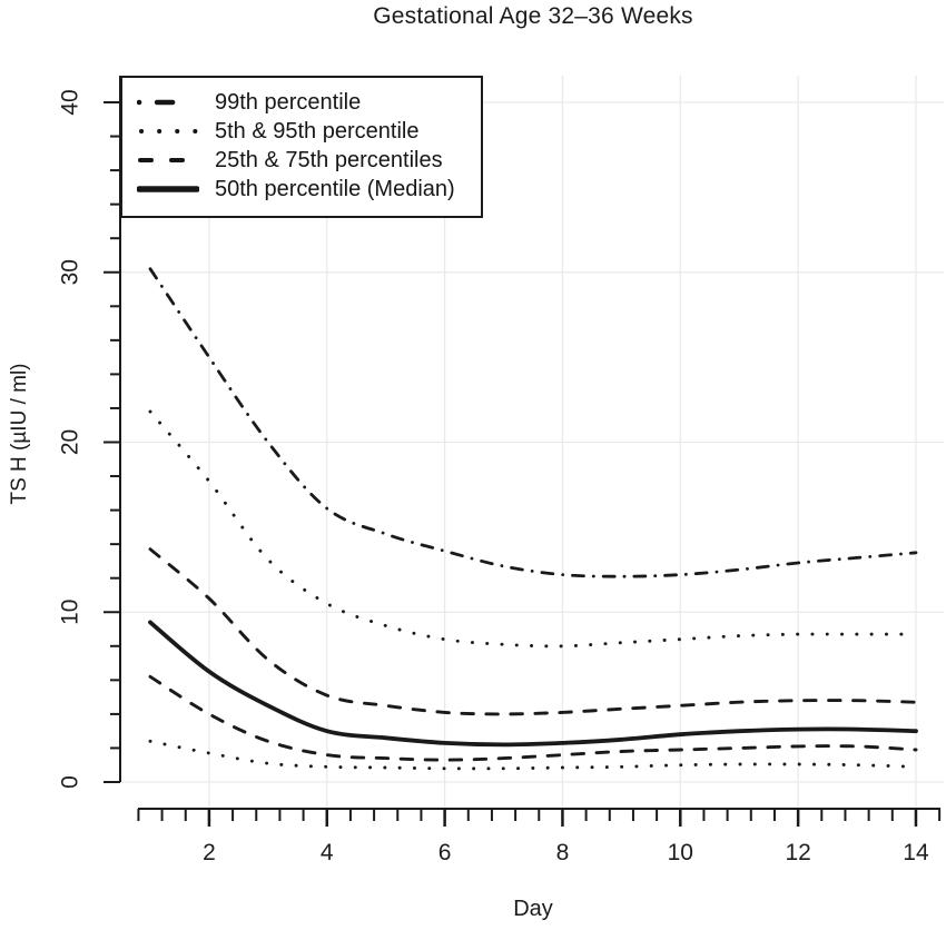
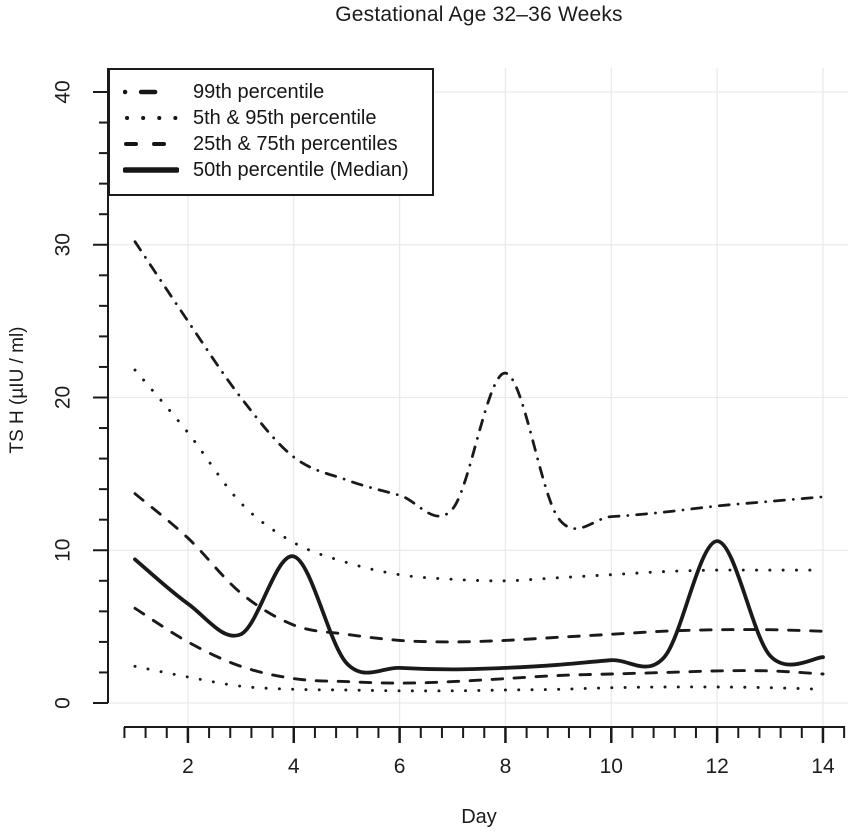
50th percentile (Median)/4: 3.0 -> 9.6
99th percentile/8: 12.2 -> 21.6
50th percentile (Median)/12: 3.1 -> 10.6
